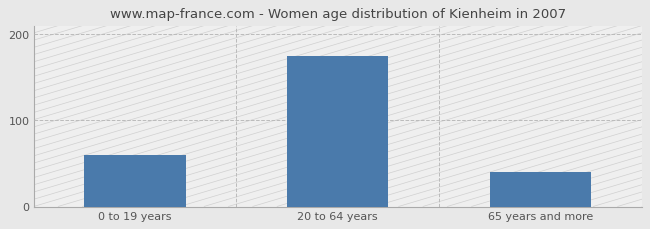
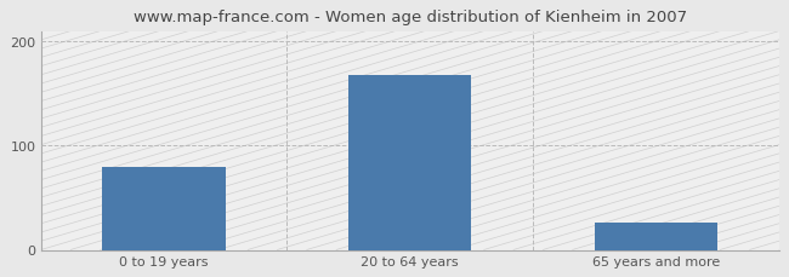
0 to 19 years: 60 -> 80
20 to 64 years: 175 -> 168
65 years and more: 40 -> 26
